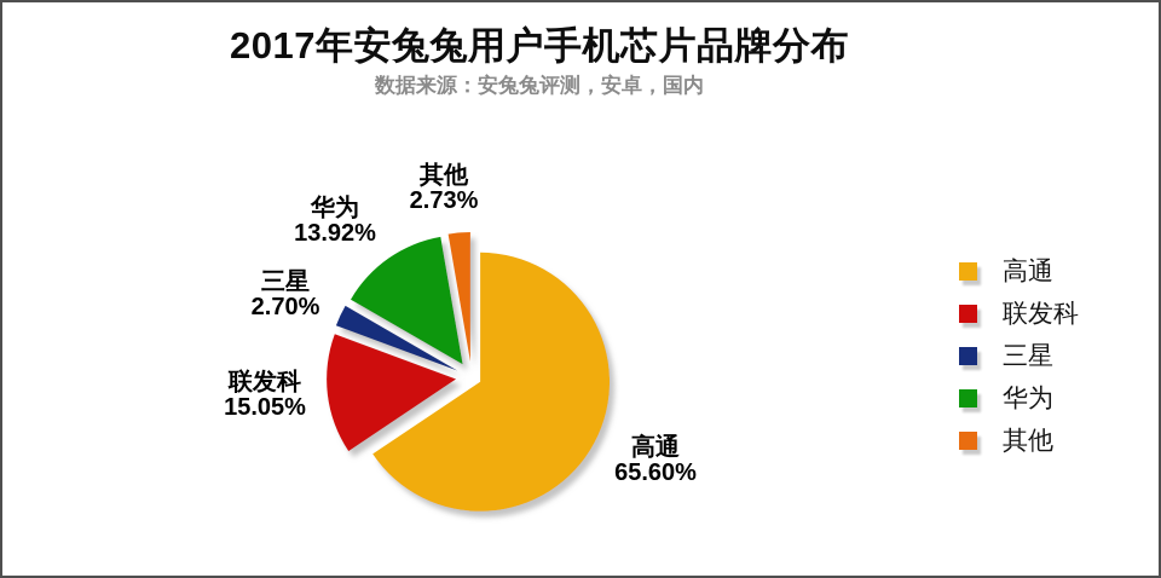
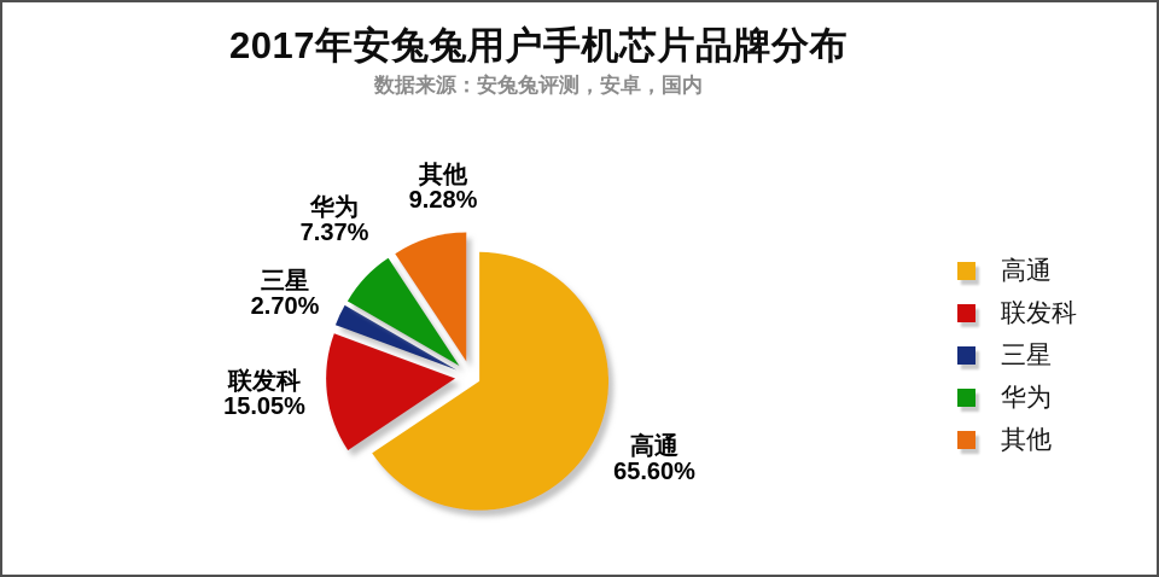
华为: 13.92% -> 7.37%
其他: 2.73% -> 9.28%
